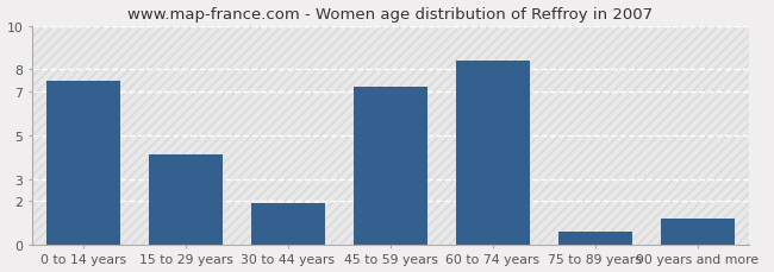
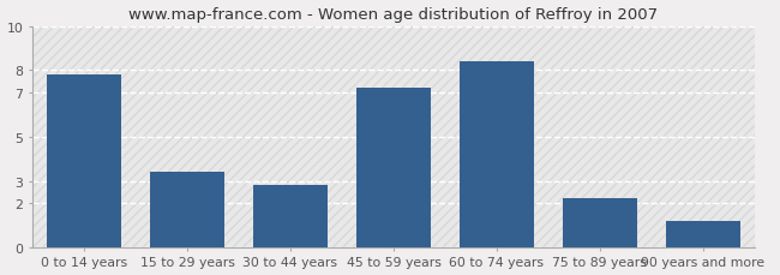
0 to 14 years: 7.5 -> 7.8
15 to 29 years: 4.1 -> 3.4
30 to 44 years: 1.9 -> 2.8
75 to 89 years: 0.6 -> 2.2
